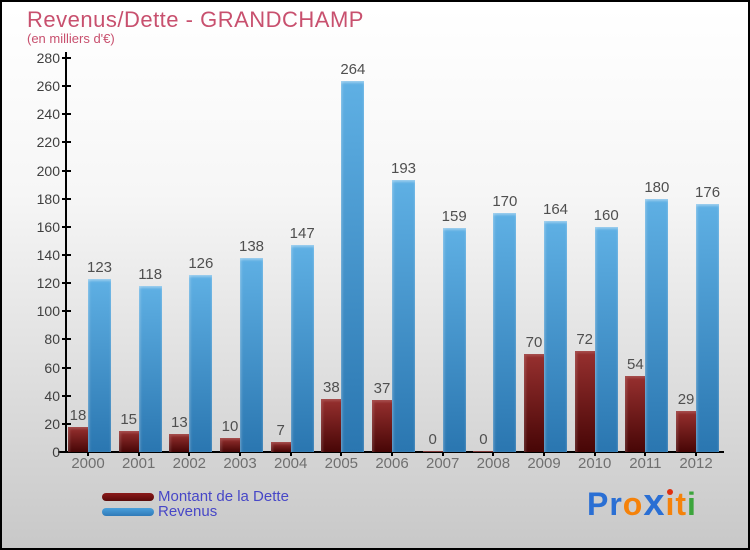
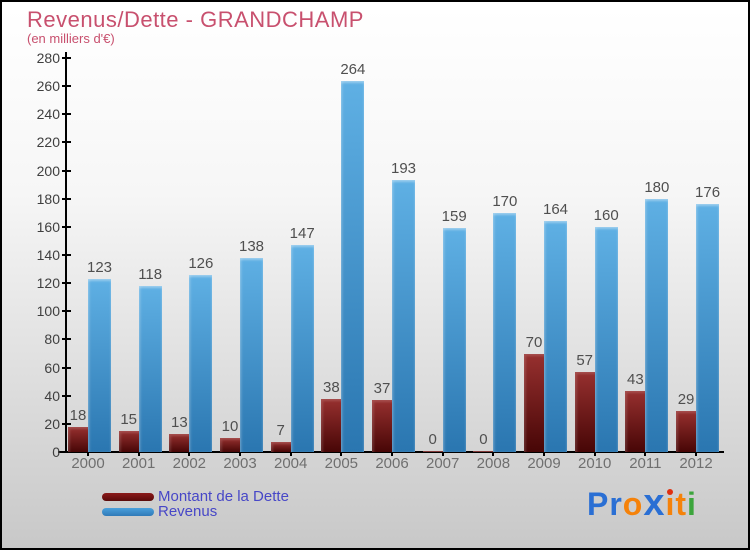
Montant de la Dette/2010: 72 -> 57
Montant de la Dette/2011: 54 -> 43
